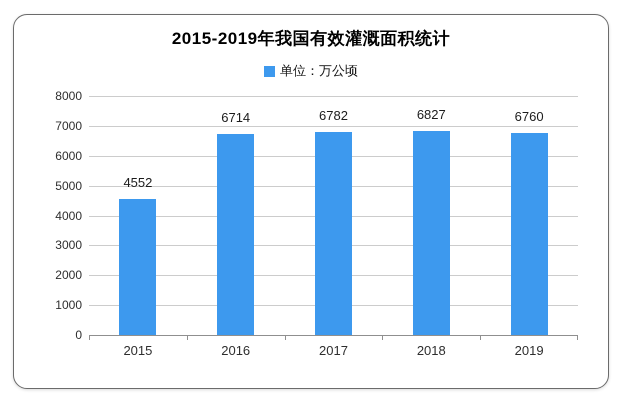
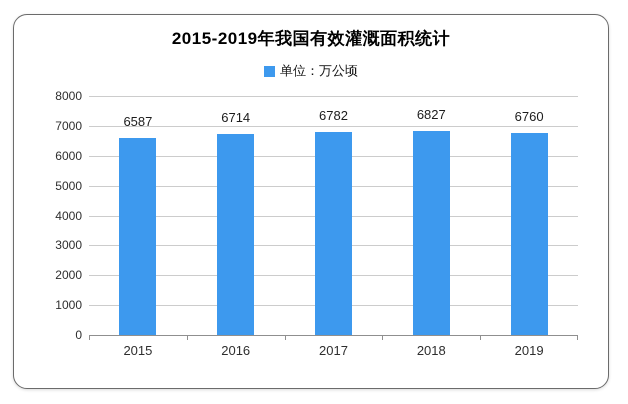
2015: 4552 -> 6587
